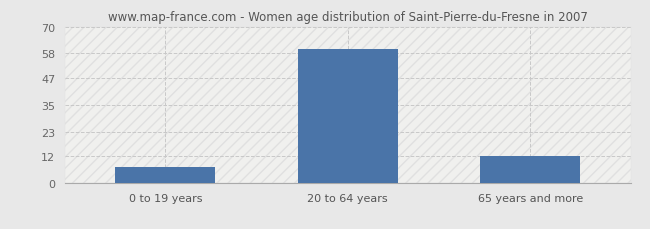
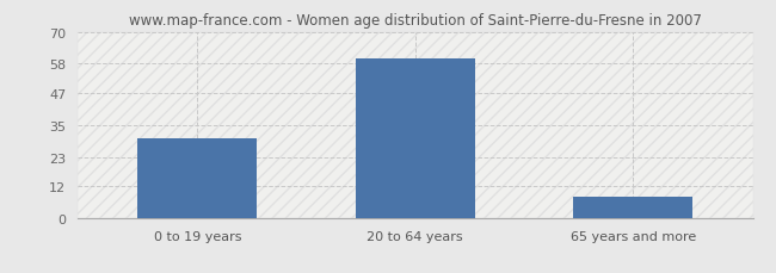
0 to 19 years: 7 -> 30
65 years and more: 12 -> 8
